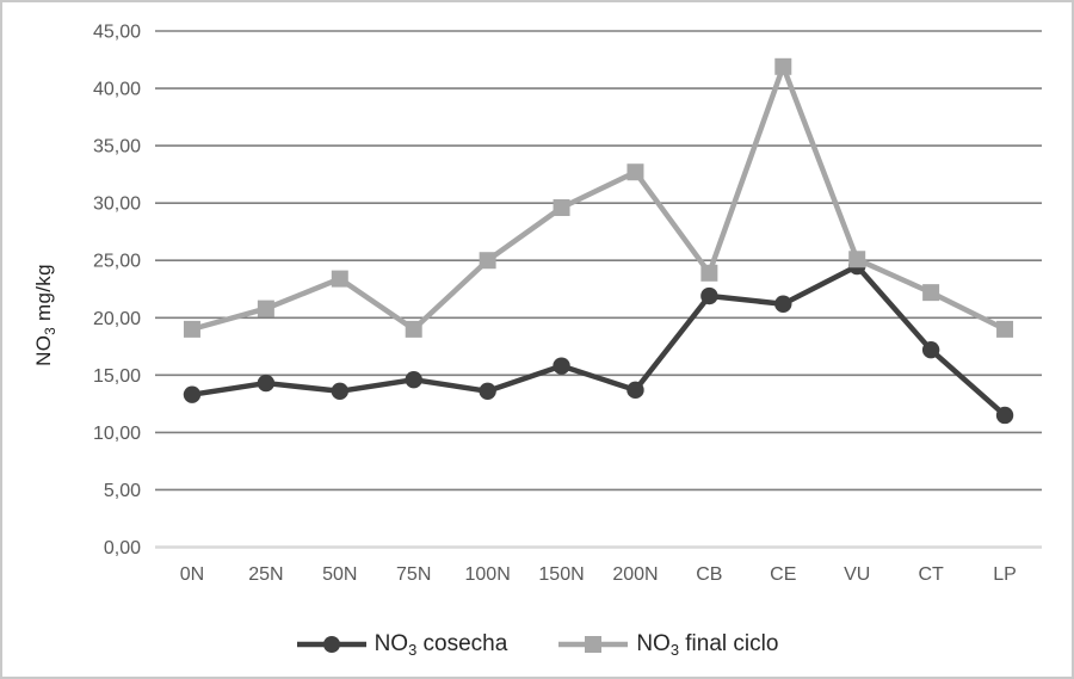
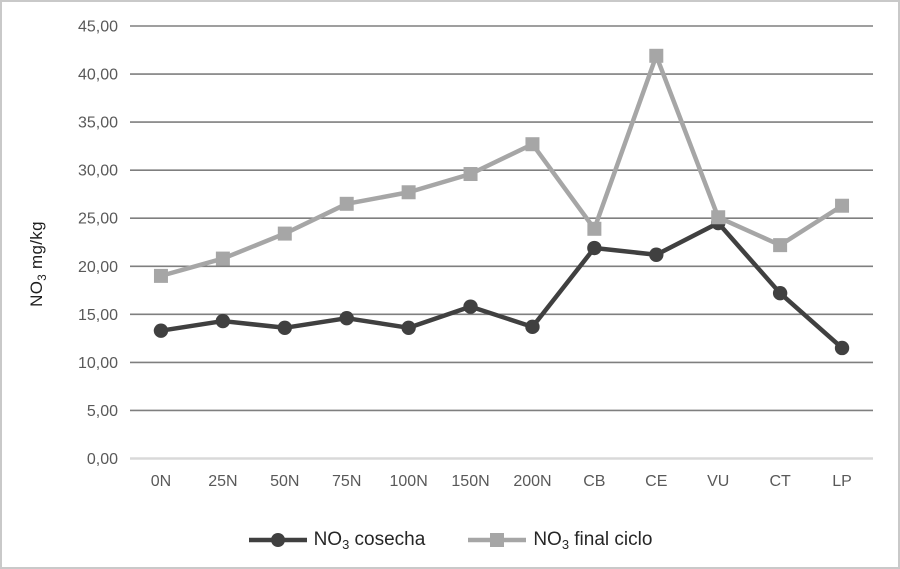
NO3 final ciclo/75N: 19 -> 26
NO3 final ciclo/100N: 25 -> 28
NO3 final ciclo/LP: 19 -> 26
